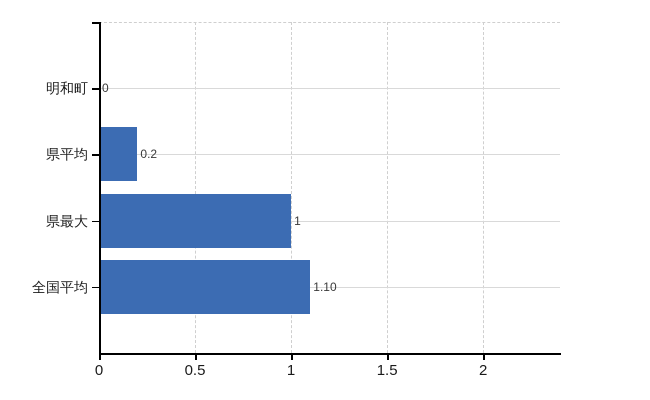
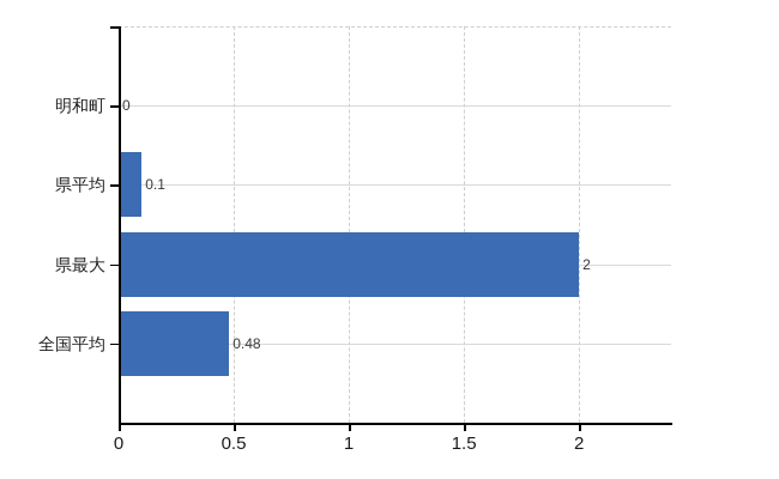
県平均: 0.2 -> 0.1
県最大: 1 -> 2
全国平均: 1.10 -> 0.48
